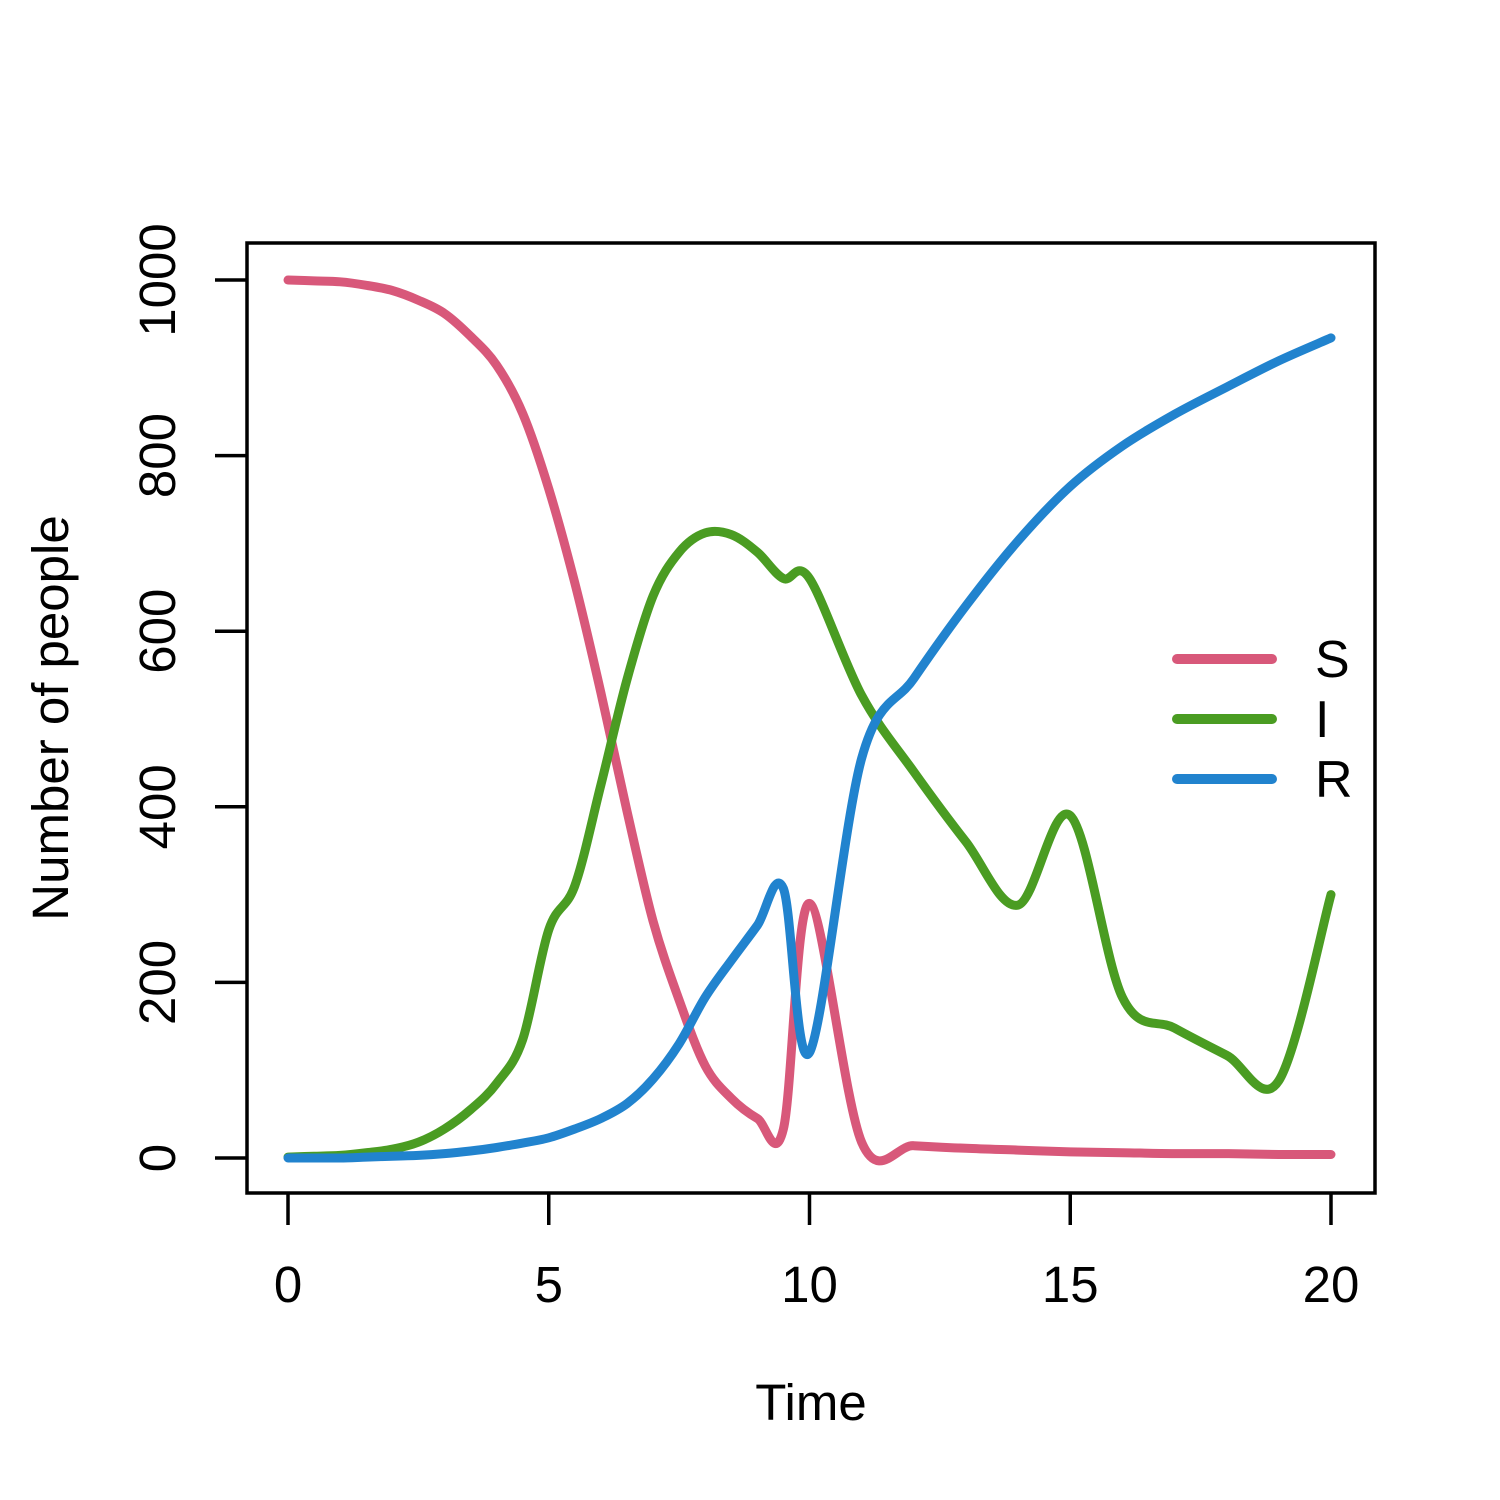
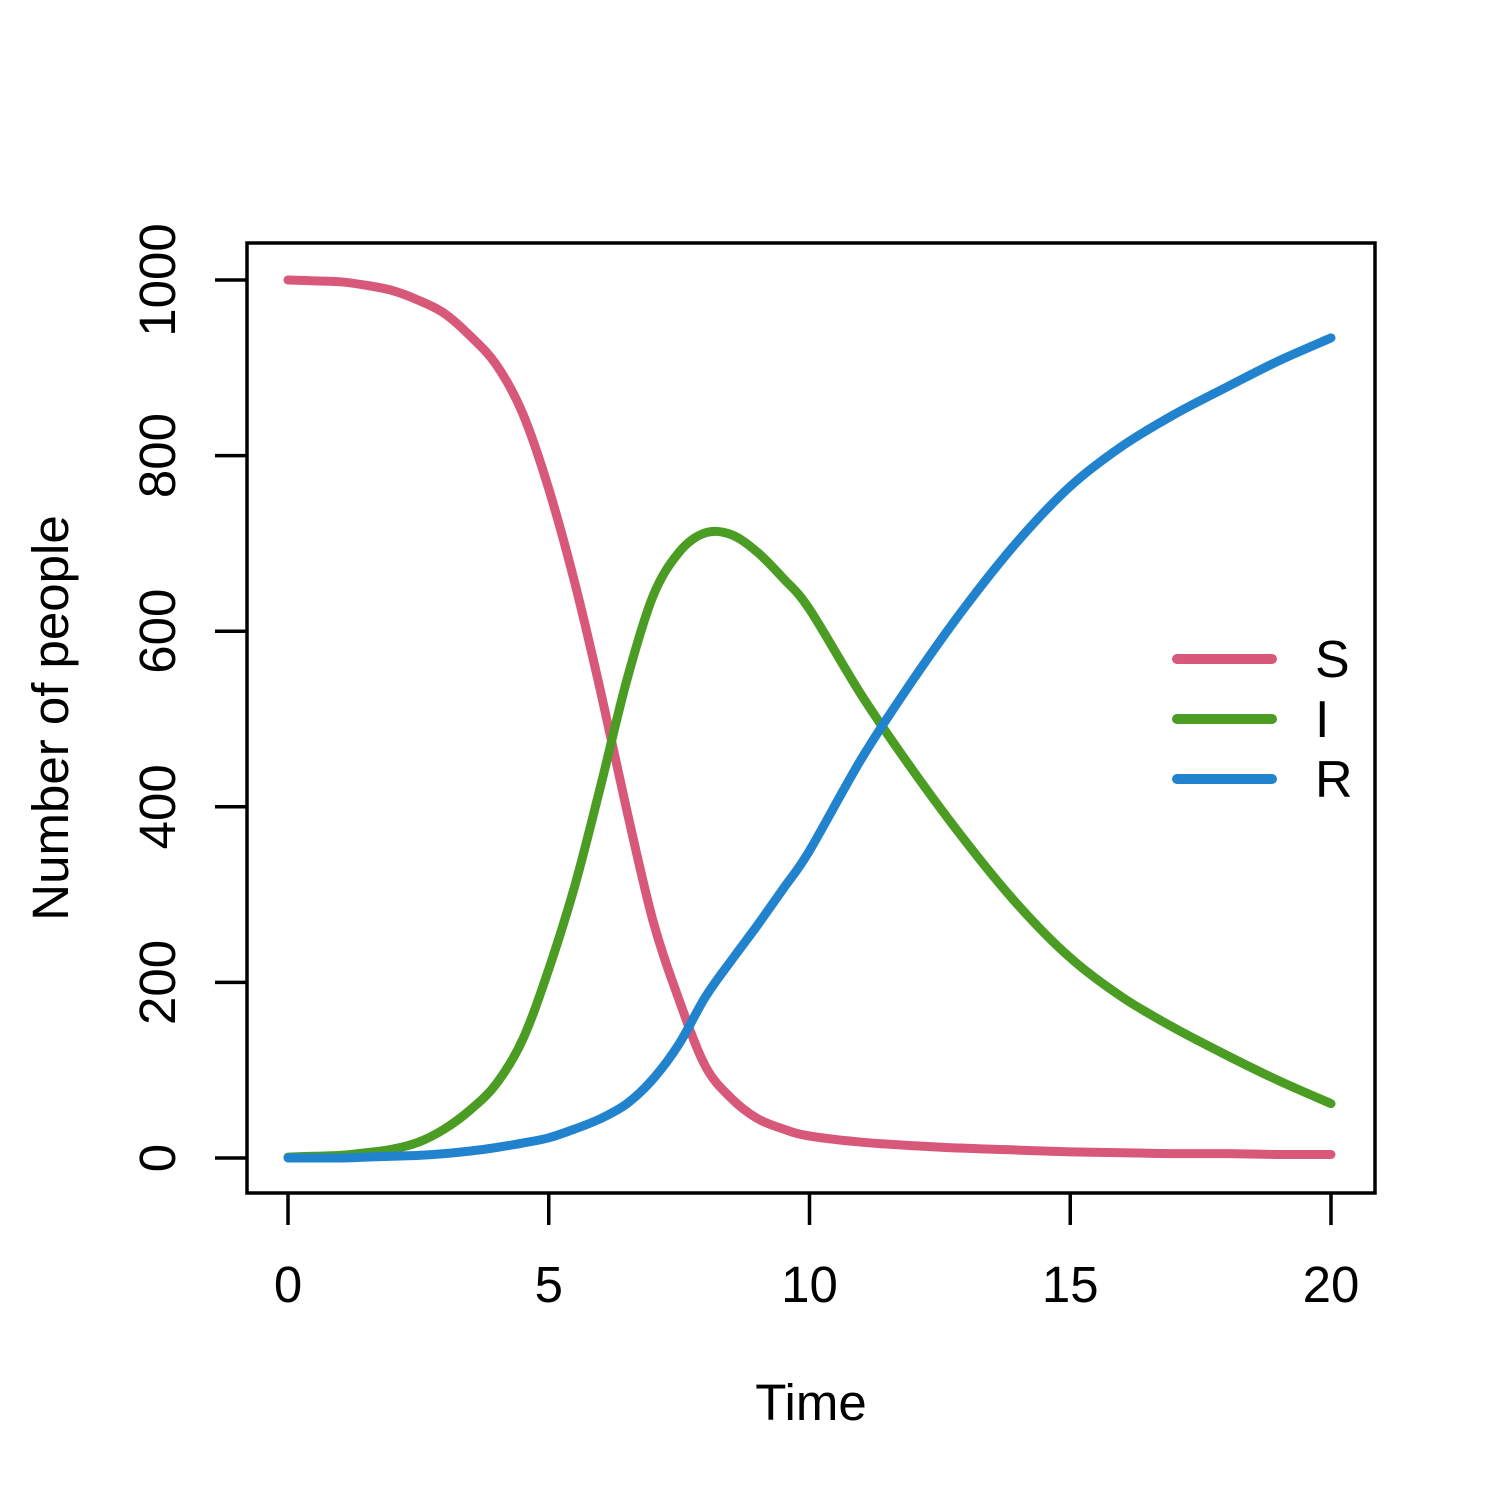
I/5: 260 -> 220
S/10: 290 -> 20
I/10: 660 -> 620
R/10: 120 -> 350
I/15: 390 -> 230
I/20: 300 -> 60
